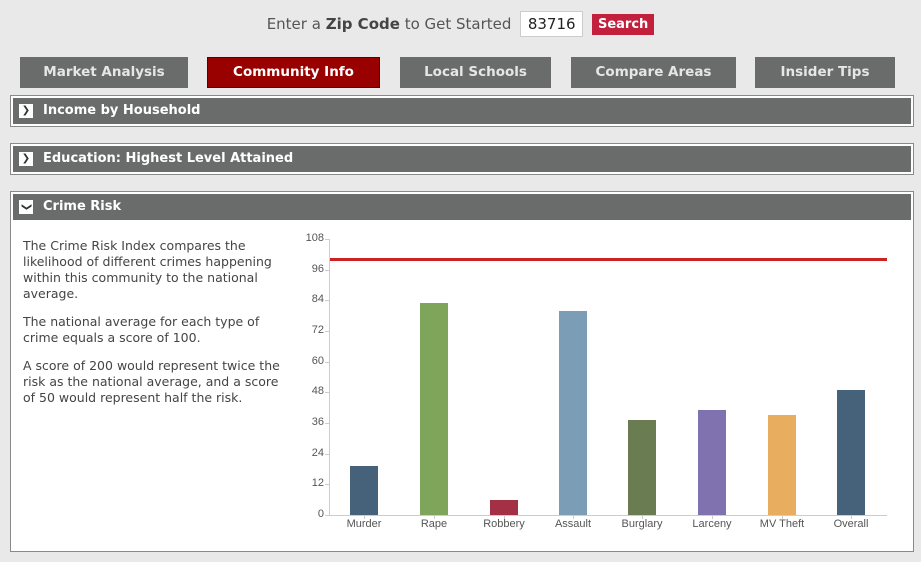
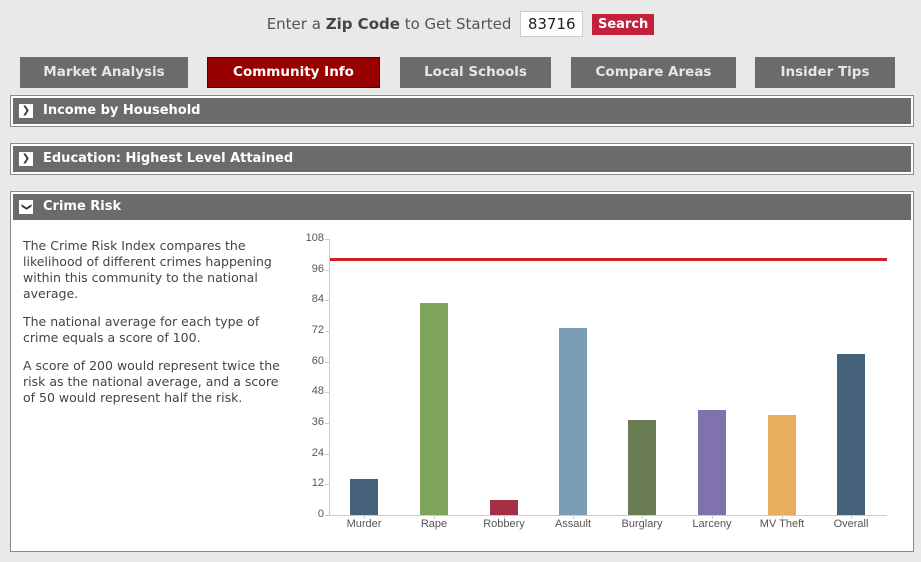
Murder: 19 -> 14
Assault: 80 -> 73
Overall: 49 -> 63
